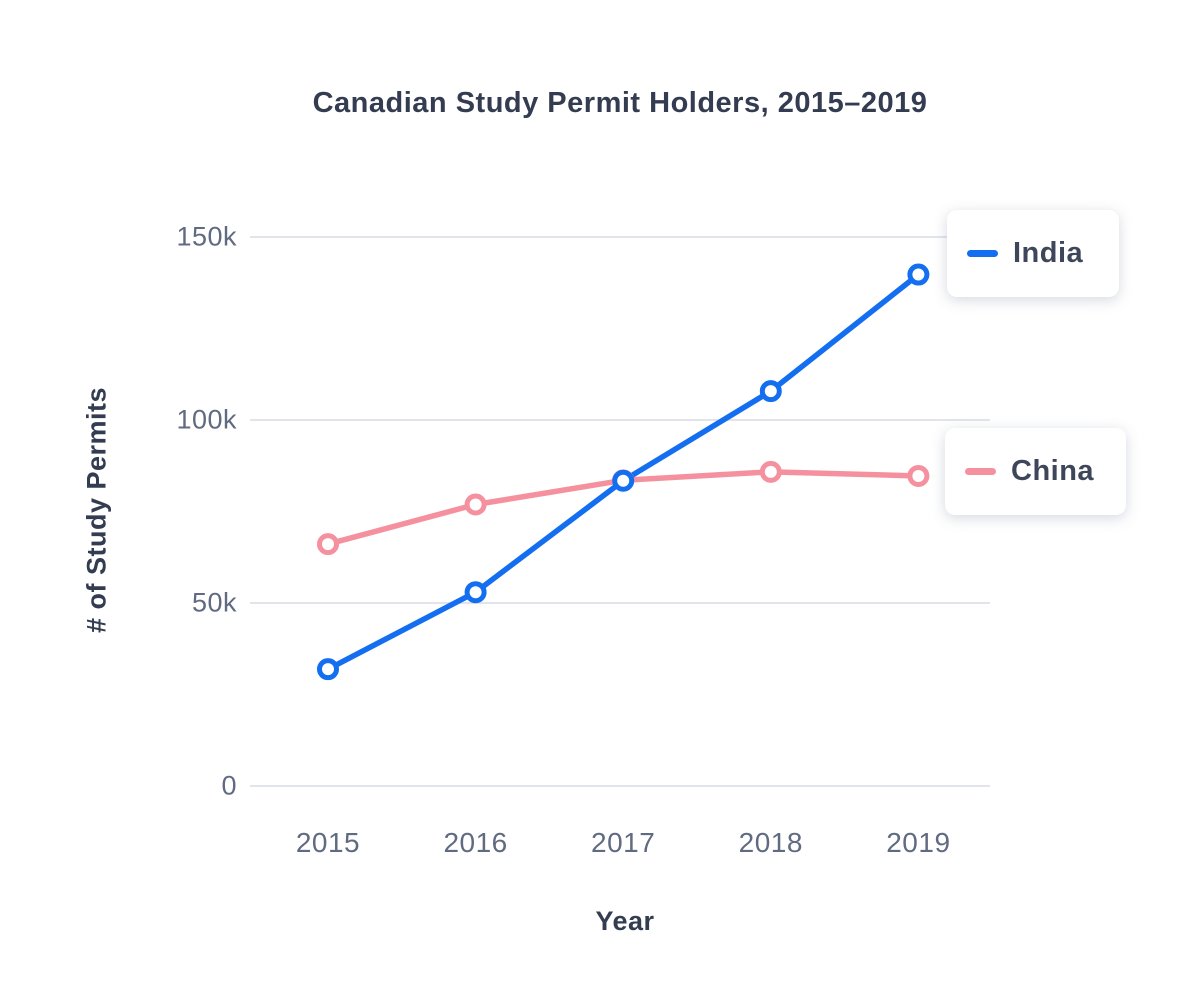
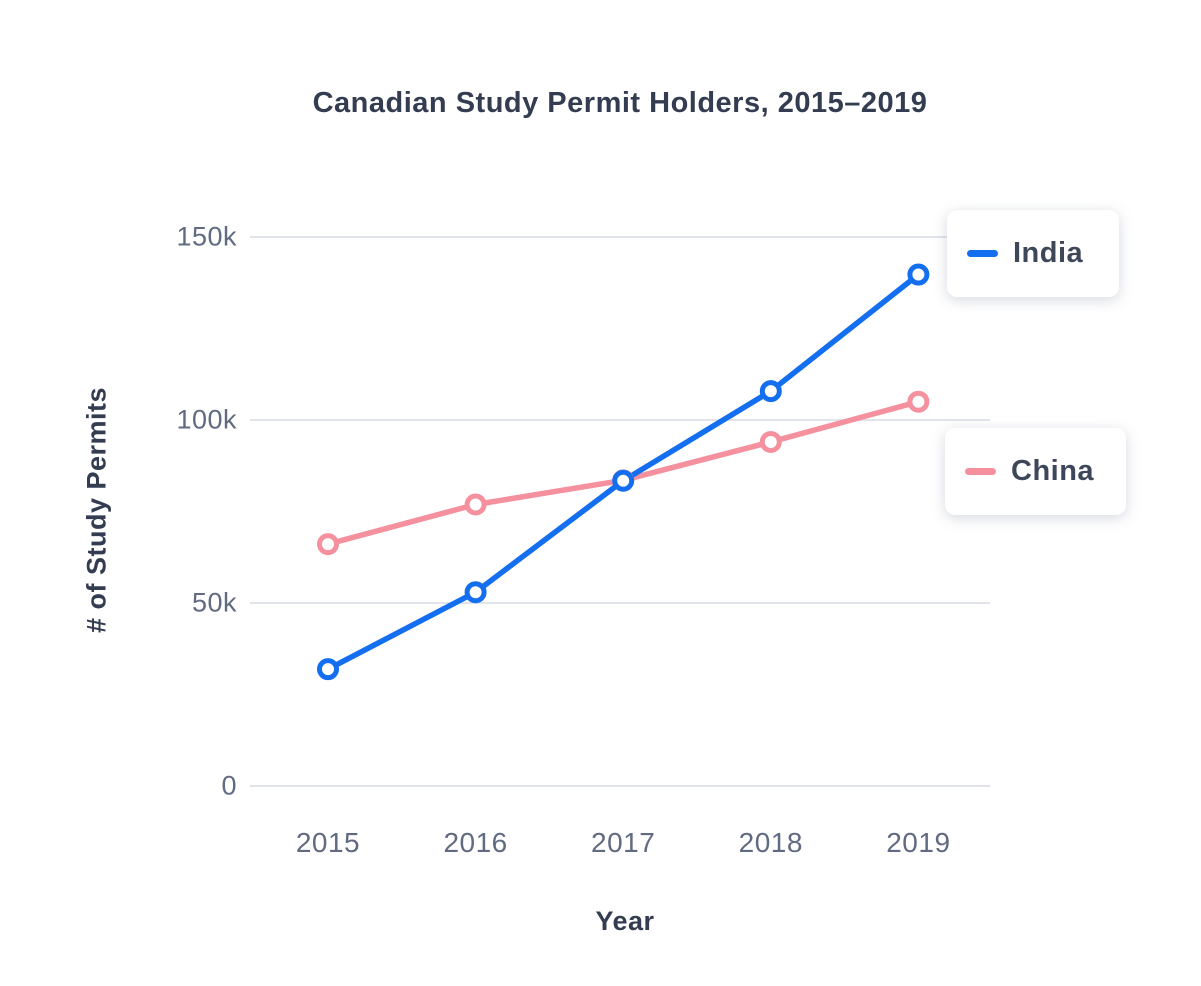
China/2018: 86k -> 94k
China/2019: 85k -> 105k
